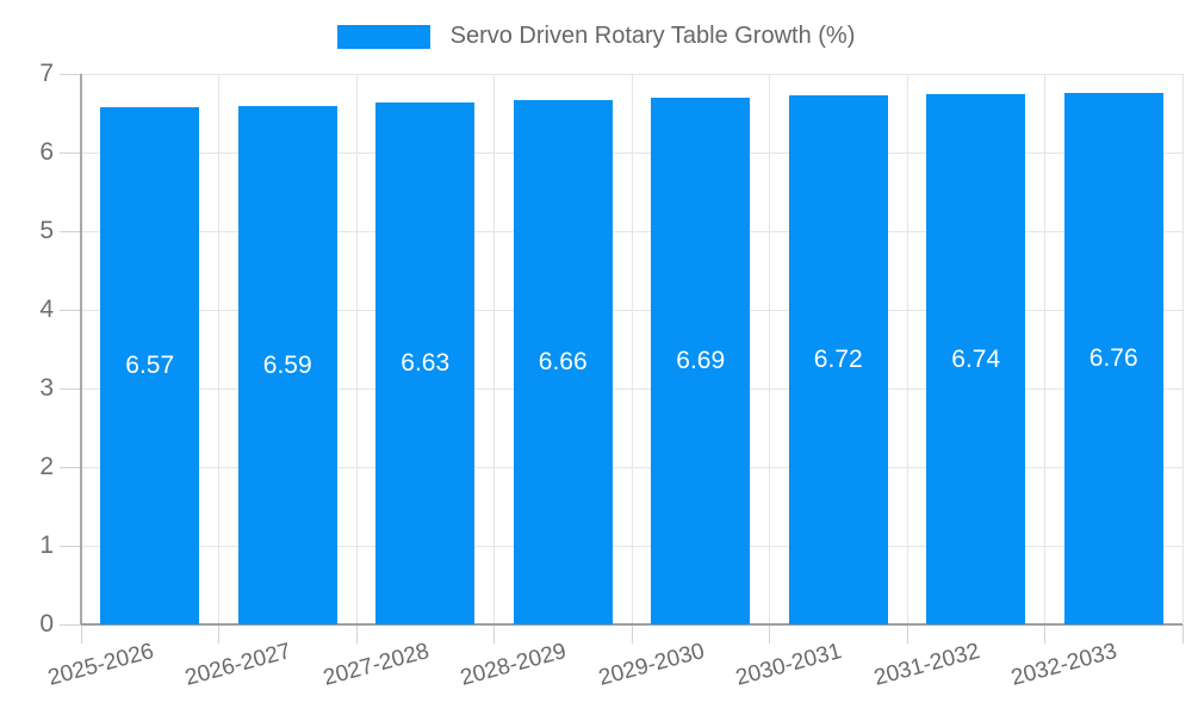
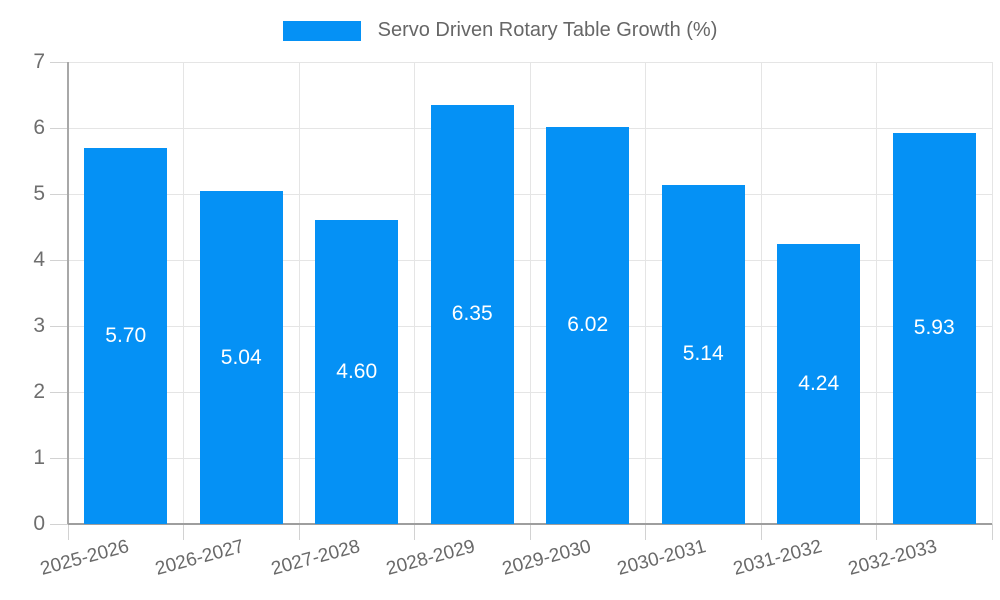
2025-2026: 6.57 -> 5.70
2026-2027: 6.59 -> 5.04
2027-2028: 6.63 -> 4.60
2028-2029: 6.66 -> 6.35
2029-2030: 6.69 -> 6.02
2030-2031: 6.72 -> 5.14
2031-2032: 6.74 -> 4.24
2032-2033: 6.76 -> 5.93
